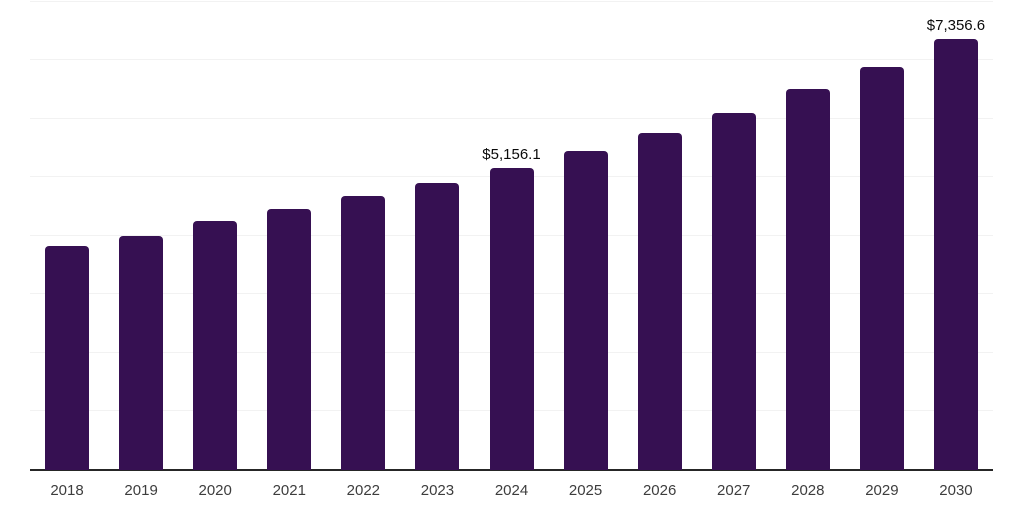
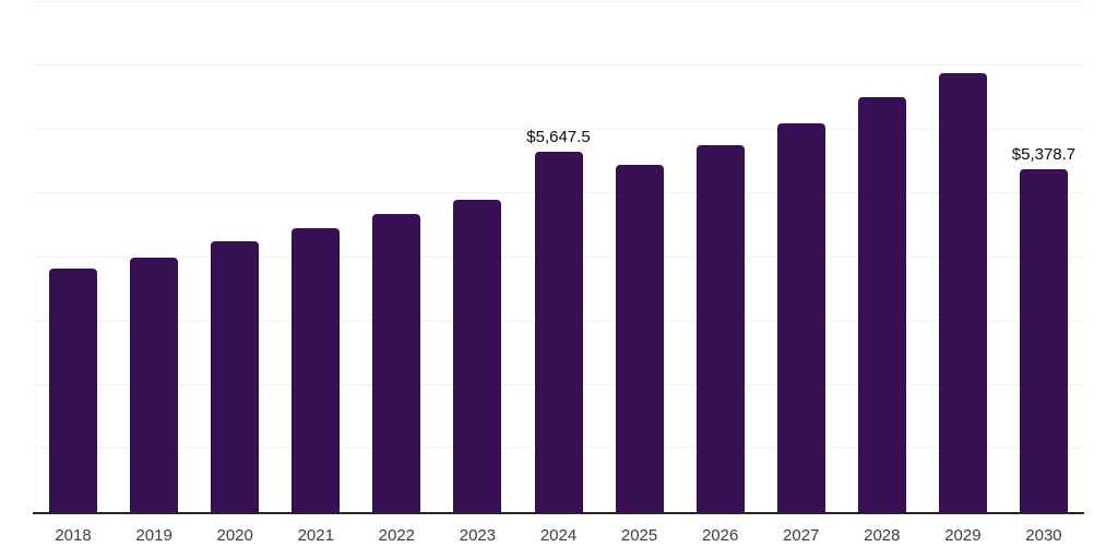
2024: $5,156.1 -> $5,647.5
2030: $7,356.6 -> $5,378.7
